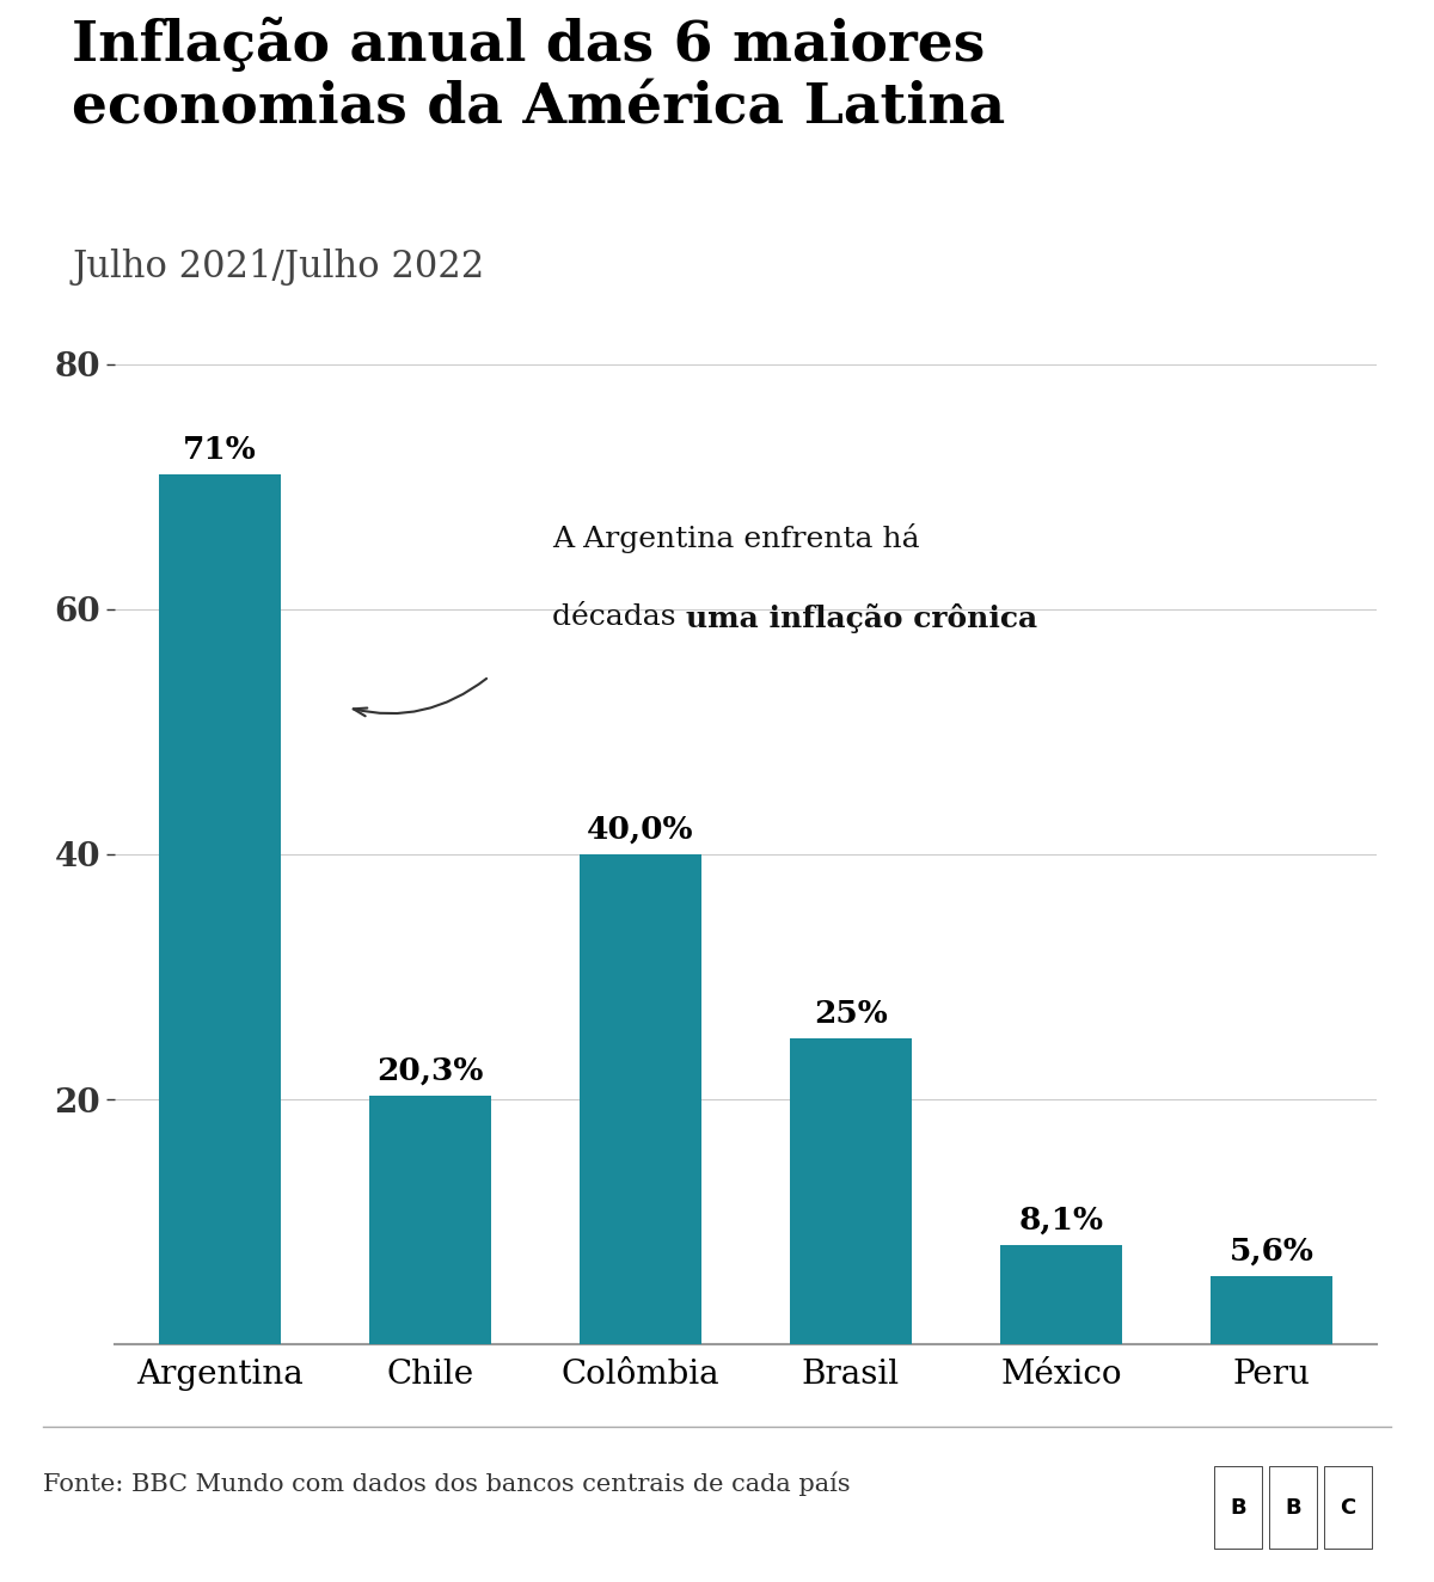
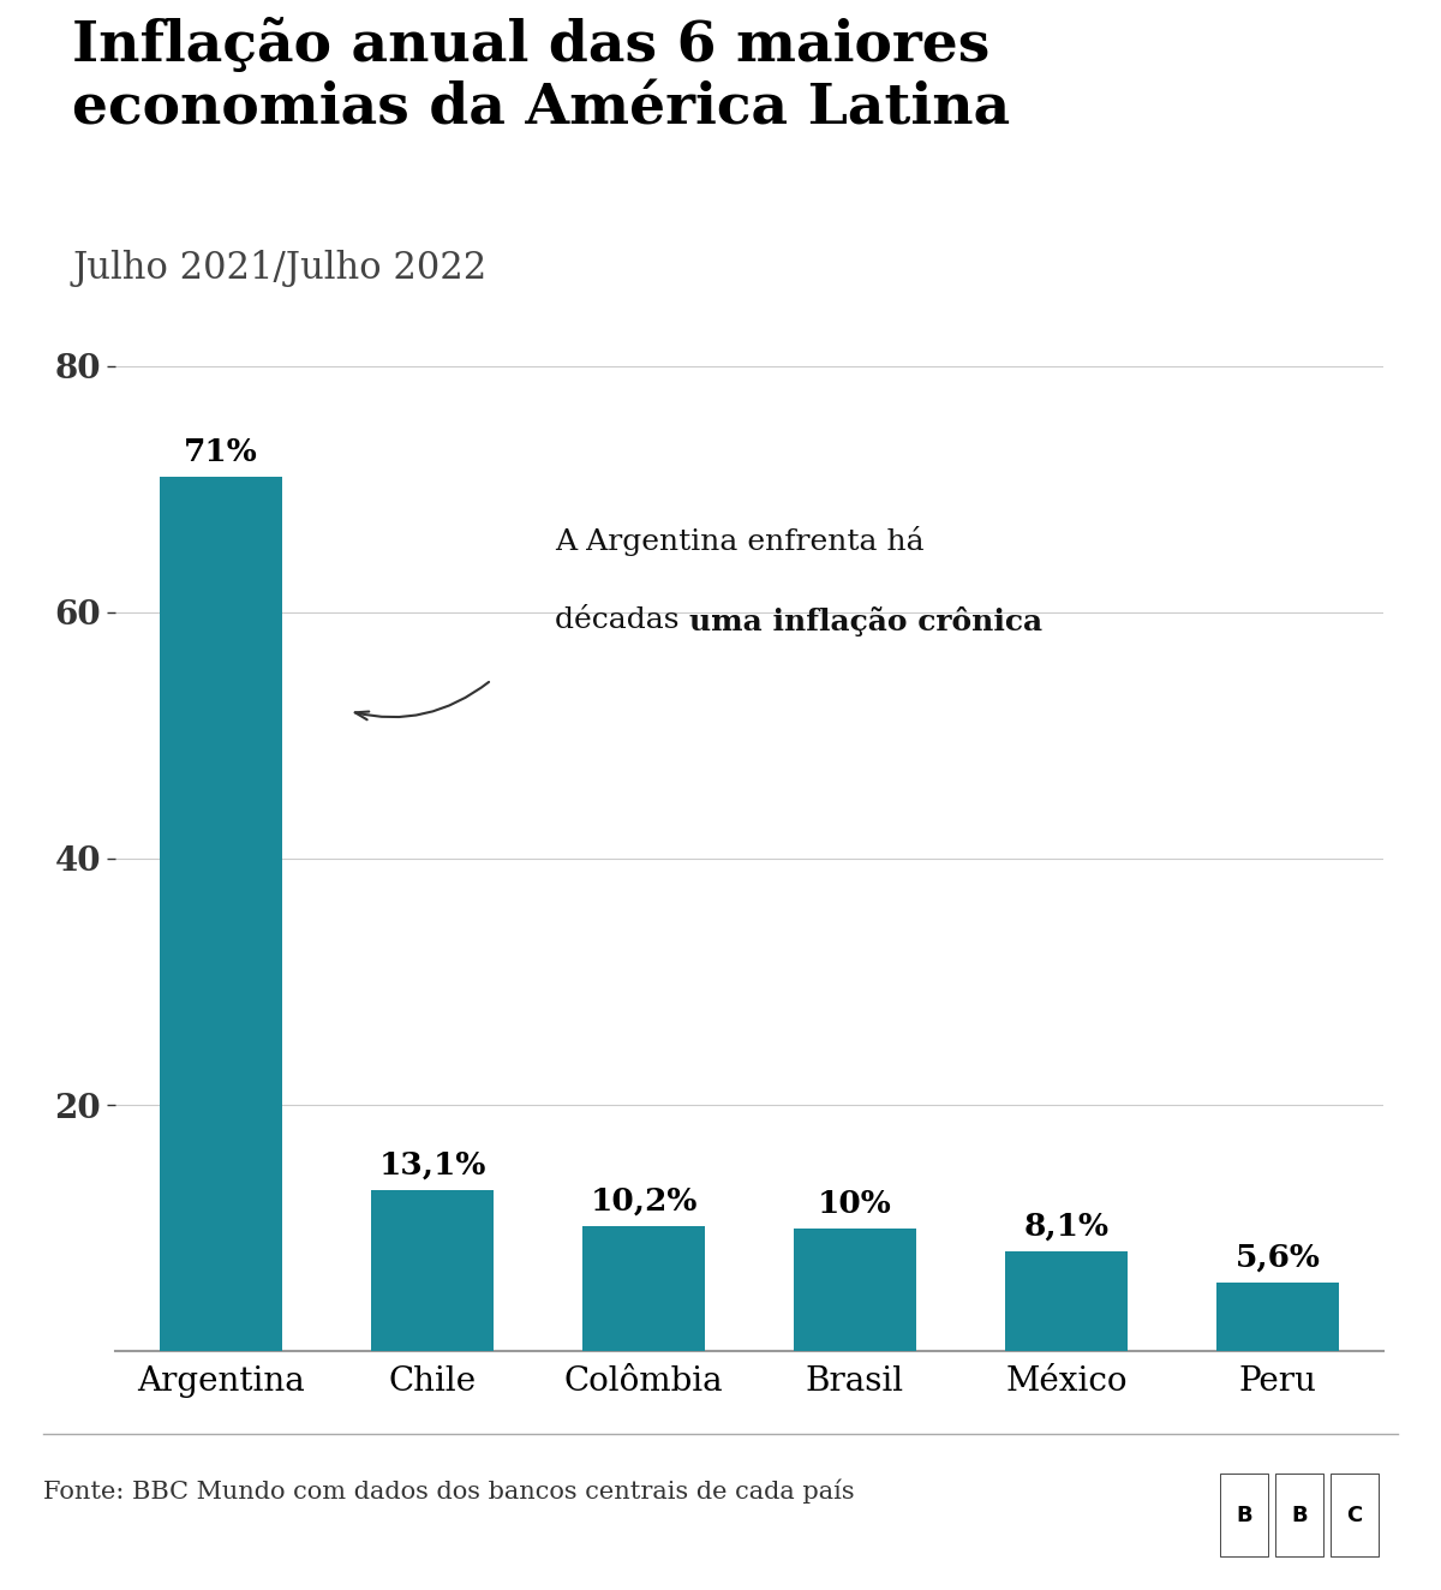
Chile: 20,3% -> 13,1%
Colômbia: 40,0% -> 10,2%
Brasil: 25% -> 10%
